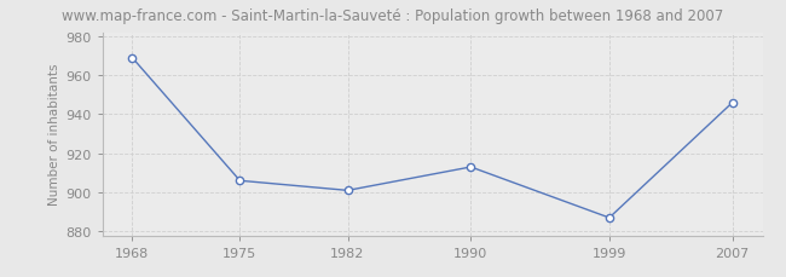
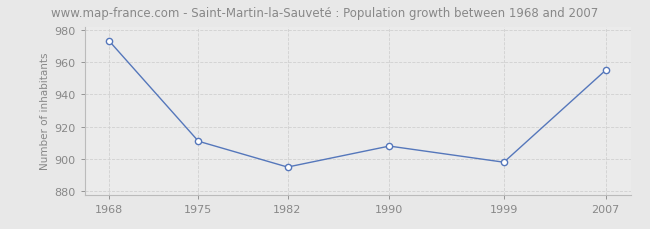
1968: 969 -> 973
1975: 906 -> 911
1982: 901 -> 895
1990: 913 -> 908
1999: 887 -> 898
2007: 946 -> 955
